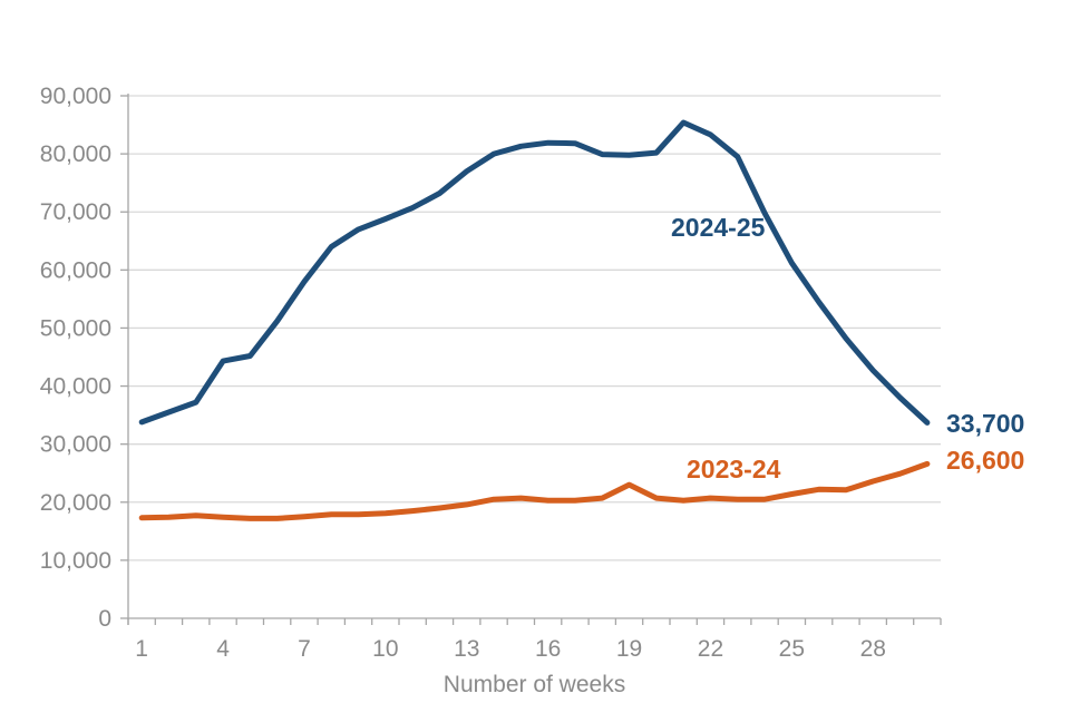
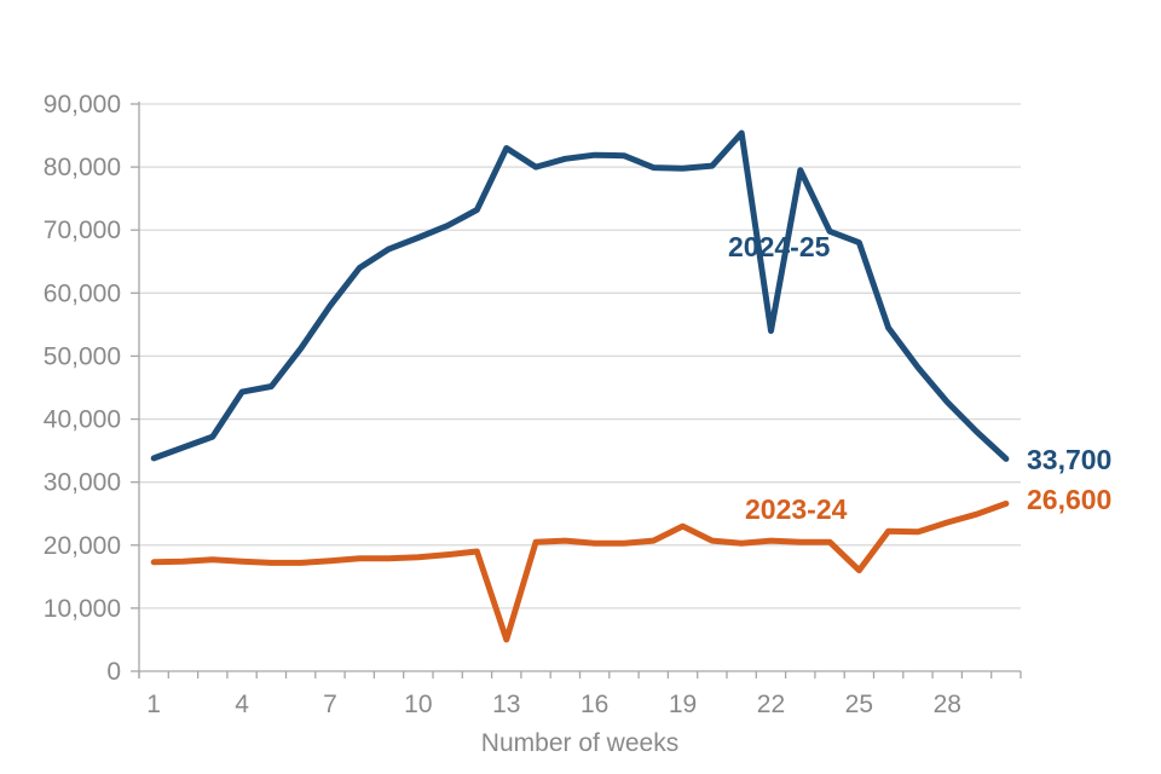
2024-25/13: 77000 -> 83000
2023-24/13: 20000 -> 5000
2024-25/22: 83000 -> 54000
2024-25/25: 61000 -> 68000
2023-24/25: 21000 -> 16000
